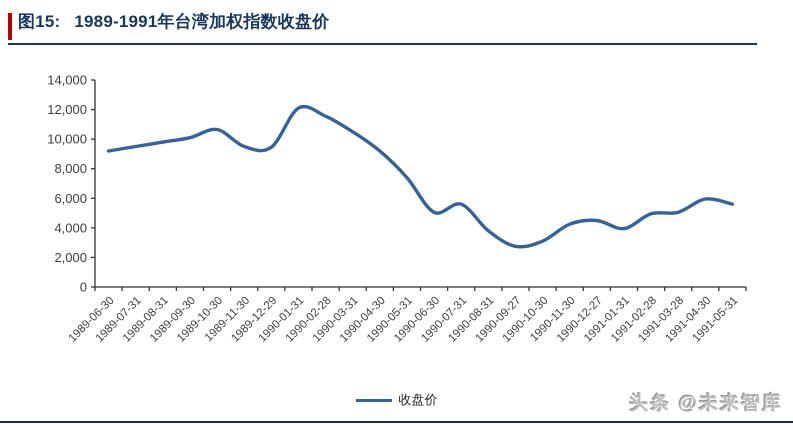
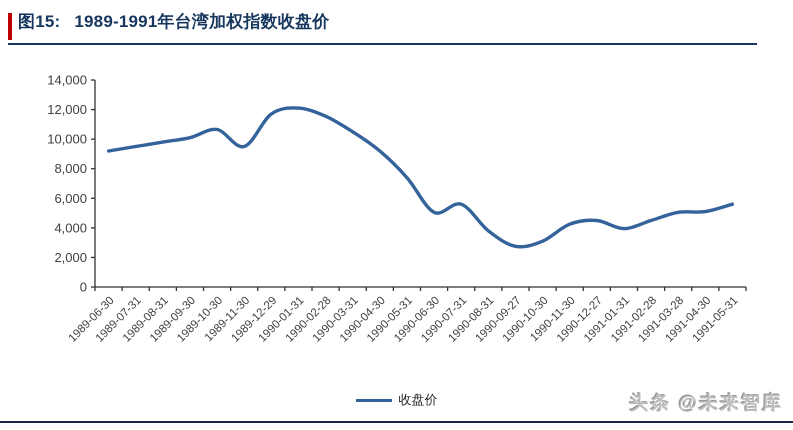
1989-12-29: 9400 -> 11700
1991-02-28: 5000 -> 4500
1991-04-30: 6000 -> 5100
